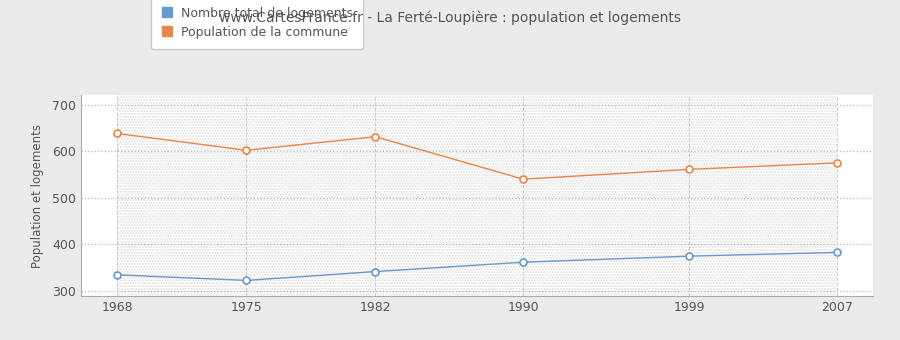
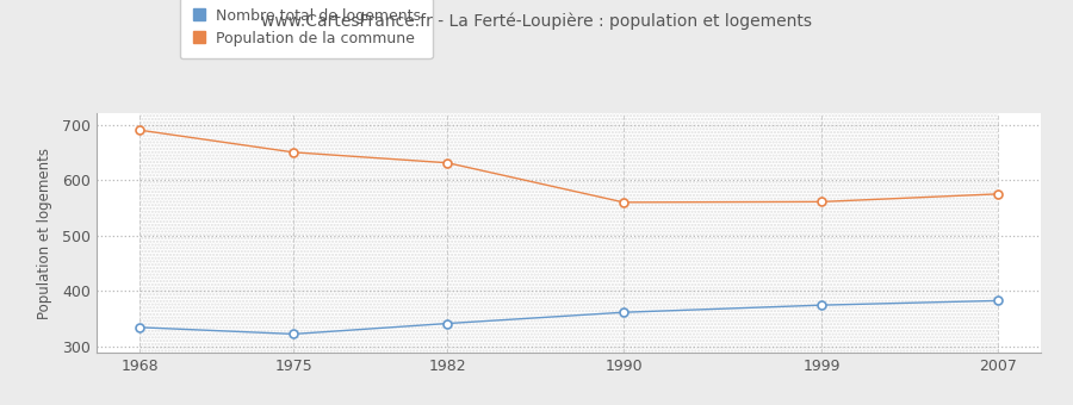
Population de la commune/1968: 638 -> 690
Population de la commune/1975: 602 -> 650
Population de la commune/1990: 540 -> 560
